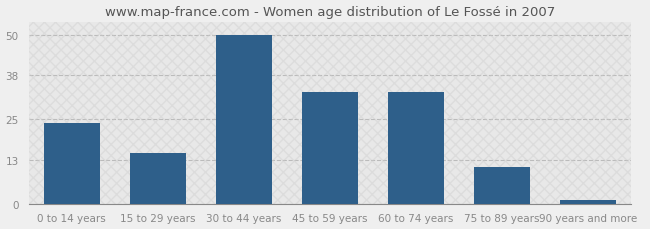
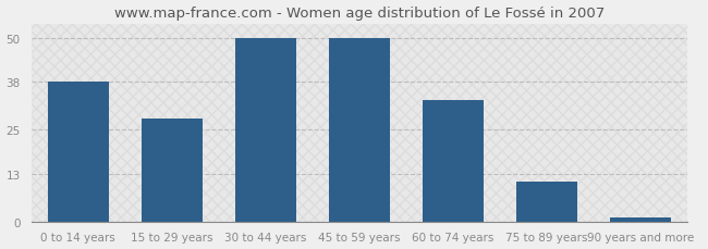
0 to 14 years: 24 -> 38
15 to 29 years: 15 -> 28
45 to 59 years: 33 -> 50
